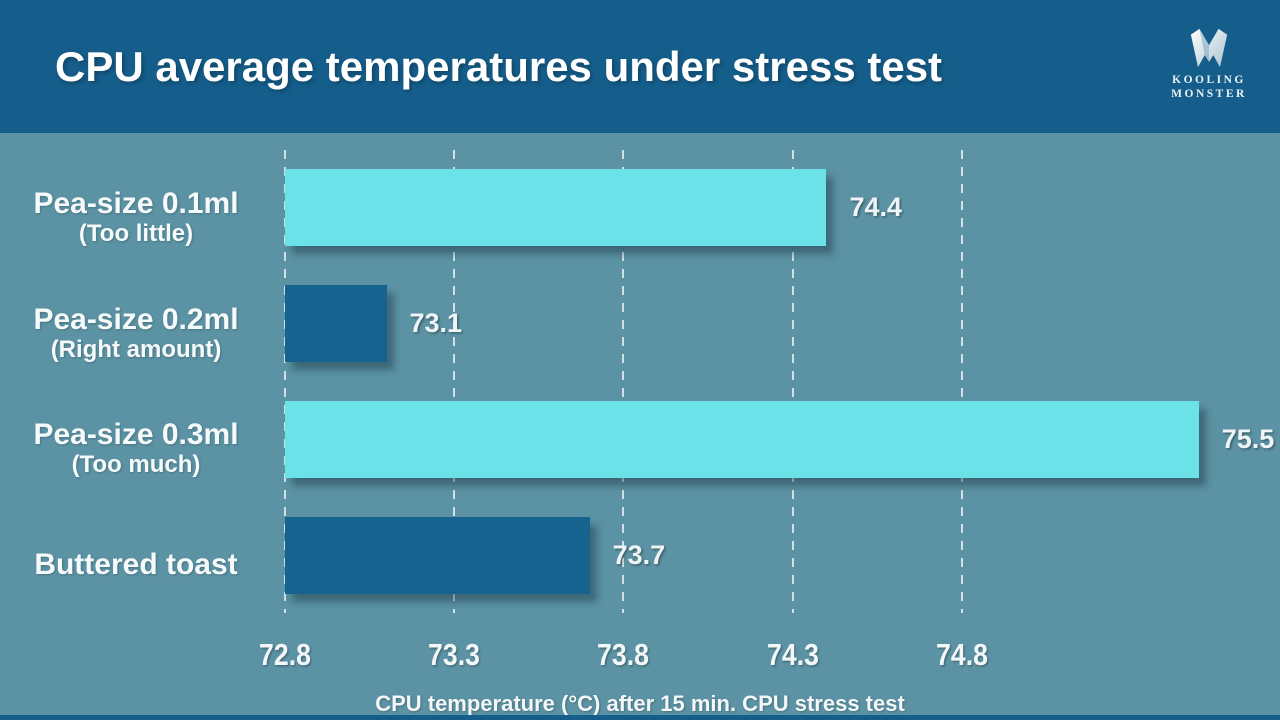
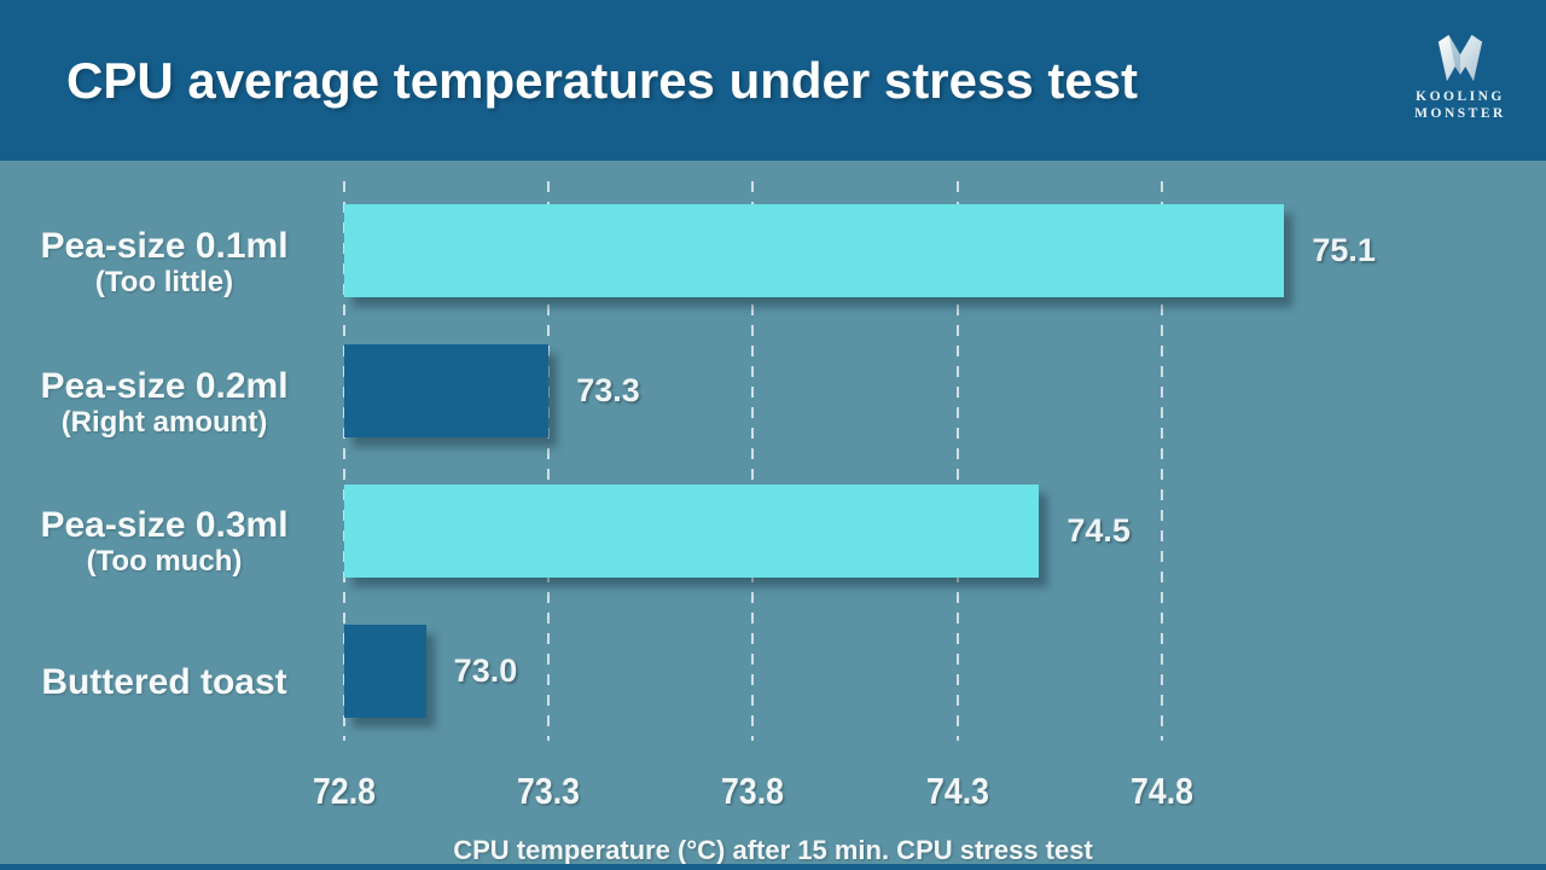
Pea-size 0.1ml: 74.4 -> 75.1
Pea-size 0.2ml: 73.1 -> 73.3
Pea-size 0.3ml: 75.5 -> 74.5
Buttered toast: 73.7 -> 73.0
